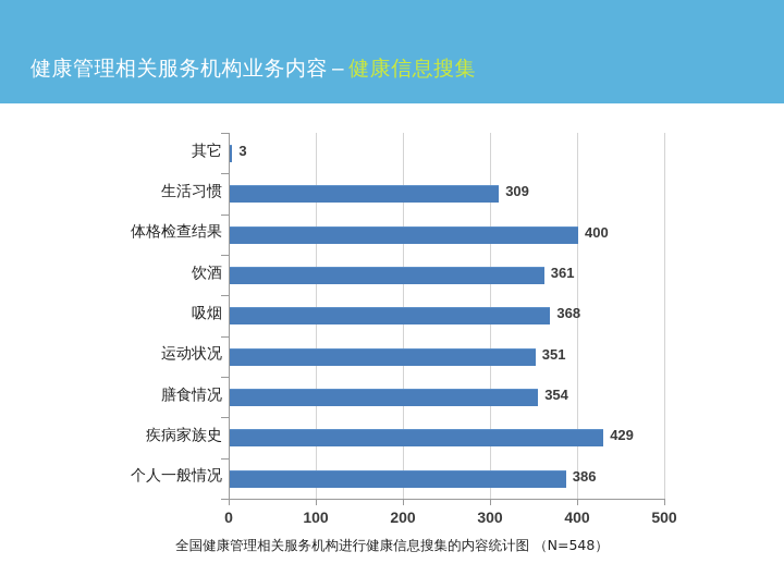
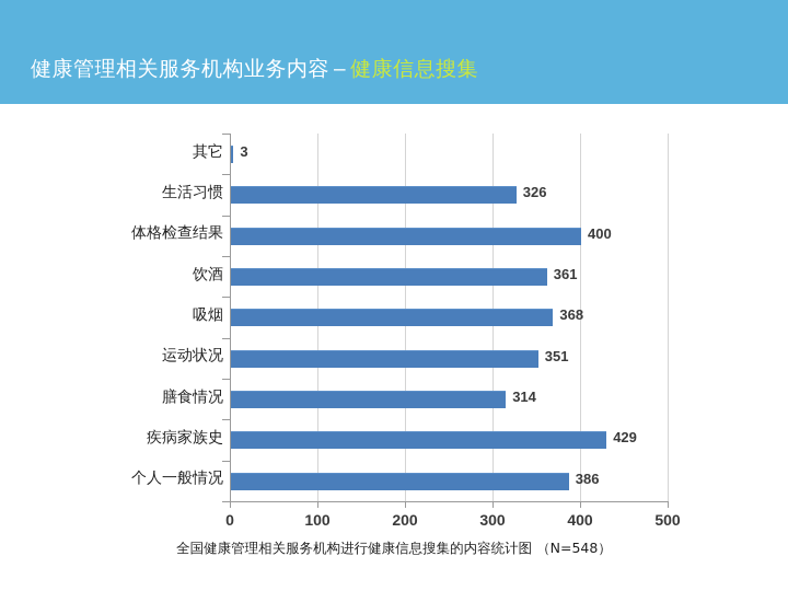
生活习惯: 309 -> 326
膳食情况: 354 -> 314
